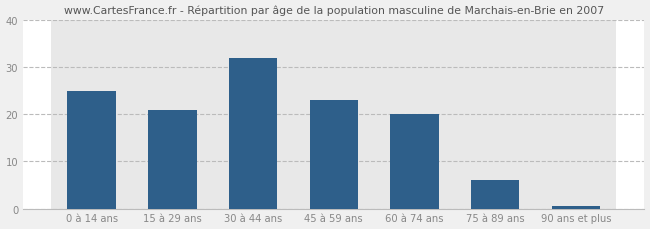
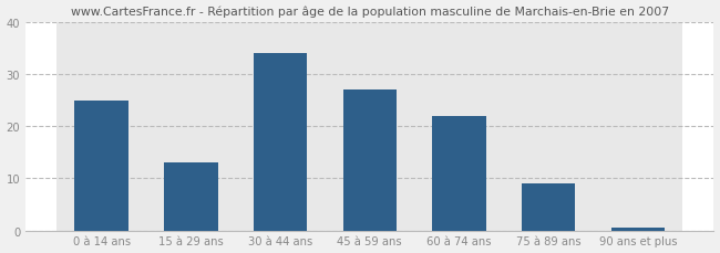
15 à 29 ans: 21.0 -> 13.0
30 à 44 ans: 32.0 -> 34.0
45 à 59 ans: 23.0 -> 27.0
60 à 74 ans: 20.0 -> 22.0
75 à 89 ans: 6.0 -> 9.0
